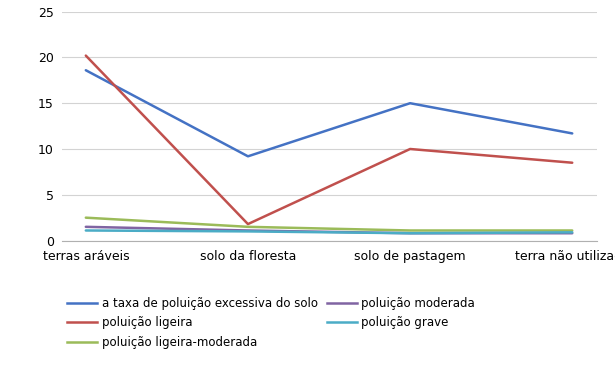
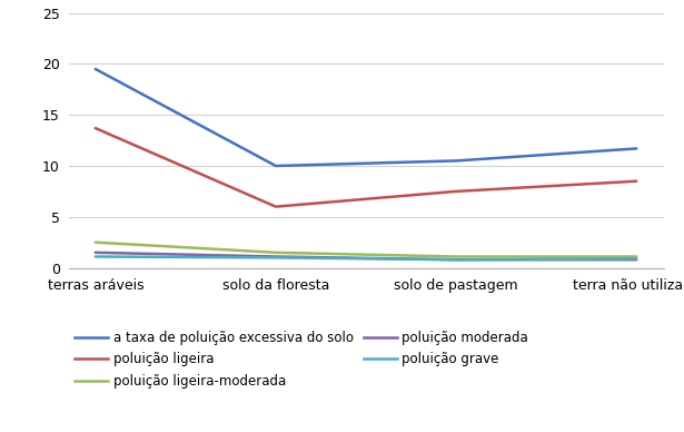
a taxa de poluição excessiva do solo/terras aráveis: 18.6 -> 19.5
poluição ligeira/terras aráveis: 20.2 -> 13.7
a taxa de poluição excessiva do solo/solo da floresta: 9.2 -> 10.0
poluição ligeira/solo da floresta: 1.8 -> 6.0
a taxa de poluição excessiva do solo/solo de pastagem: 15.0 -> 10.5
poluição ligeira/solo de pastagem: 10.0 -> 7.5
